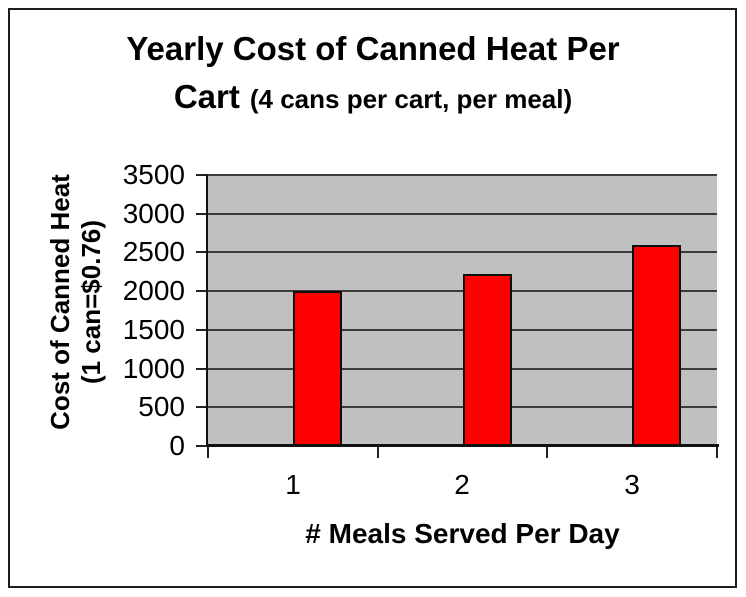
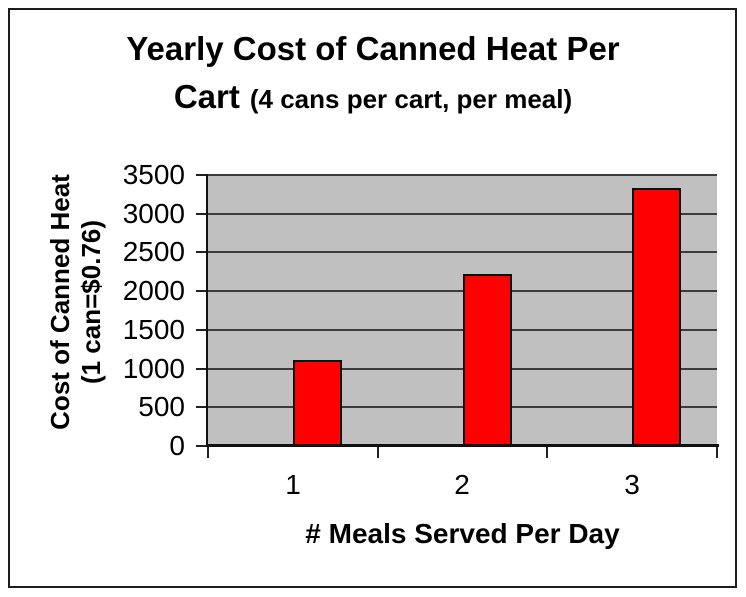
1: 2000 -> 1100
3: 2600 -> 3300
